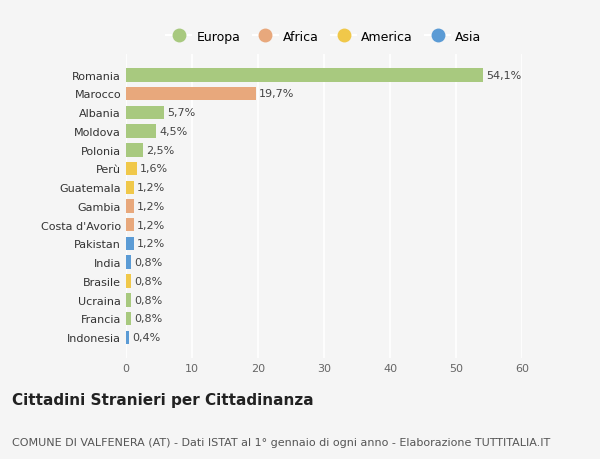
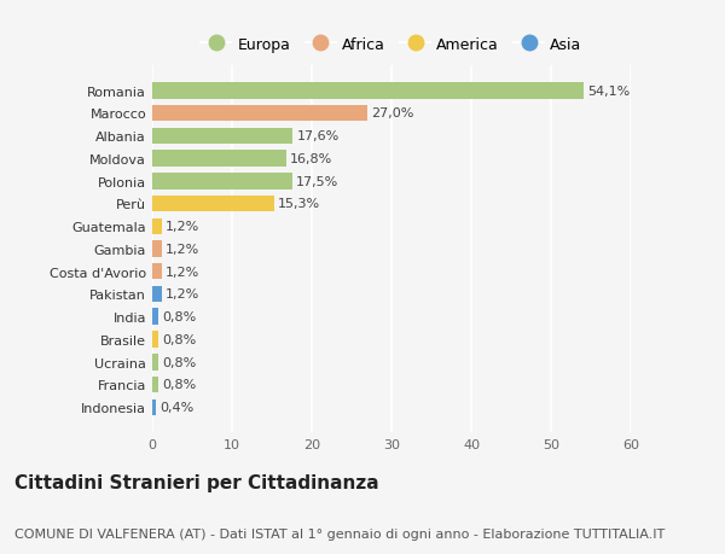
Marocco: 19,7% -> 27,0%
Albania: 5,7% -> 17,6%
Moldova: 4,5% -> 16,8%
Polonia: 2,5% -> 17,5%
Perù: 1,6% -> 15,3%
